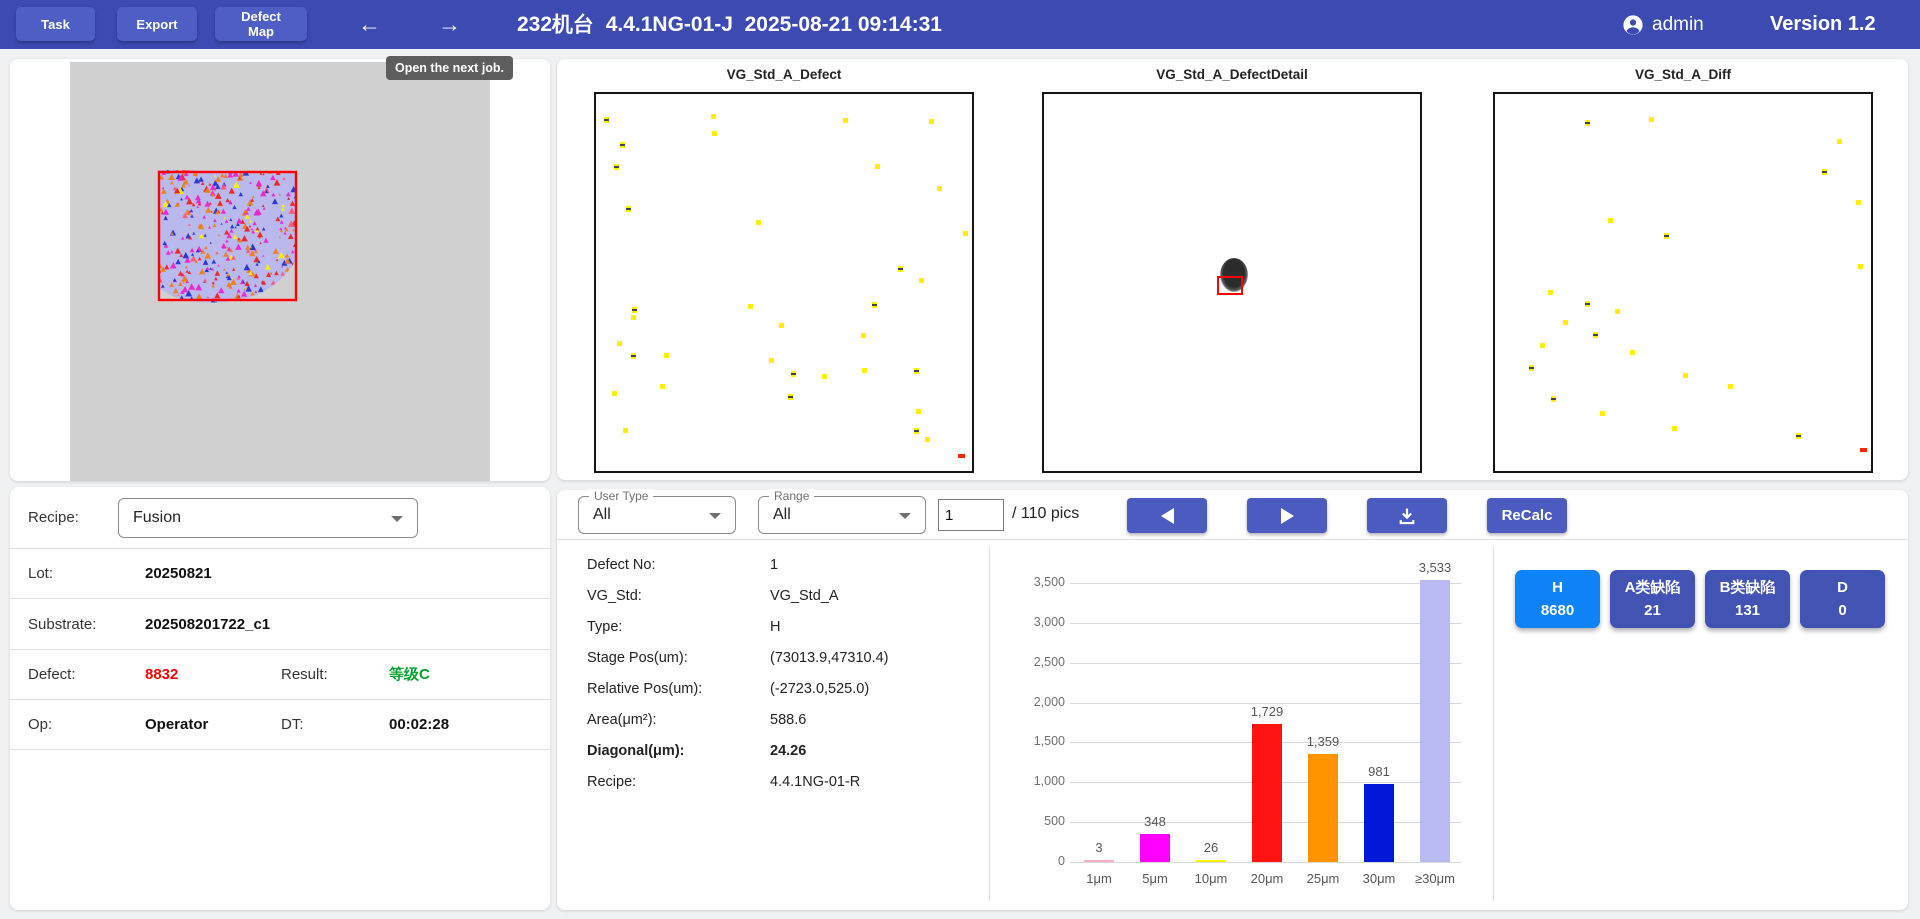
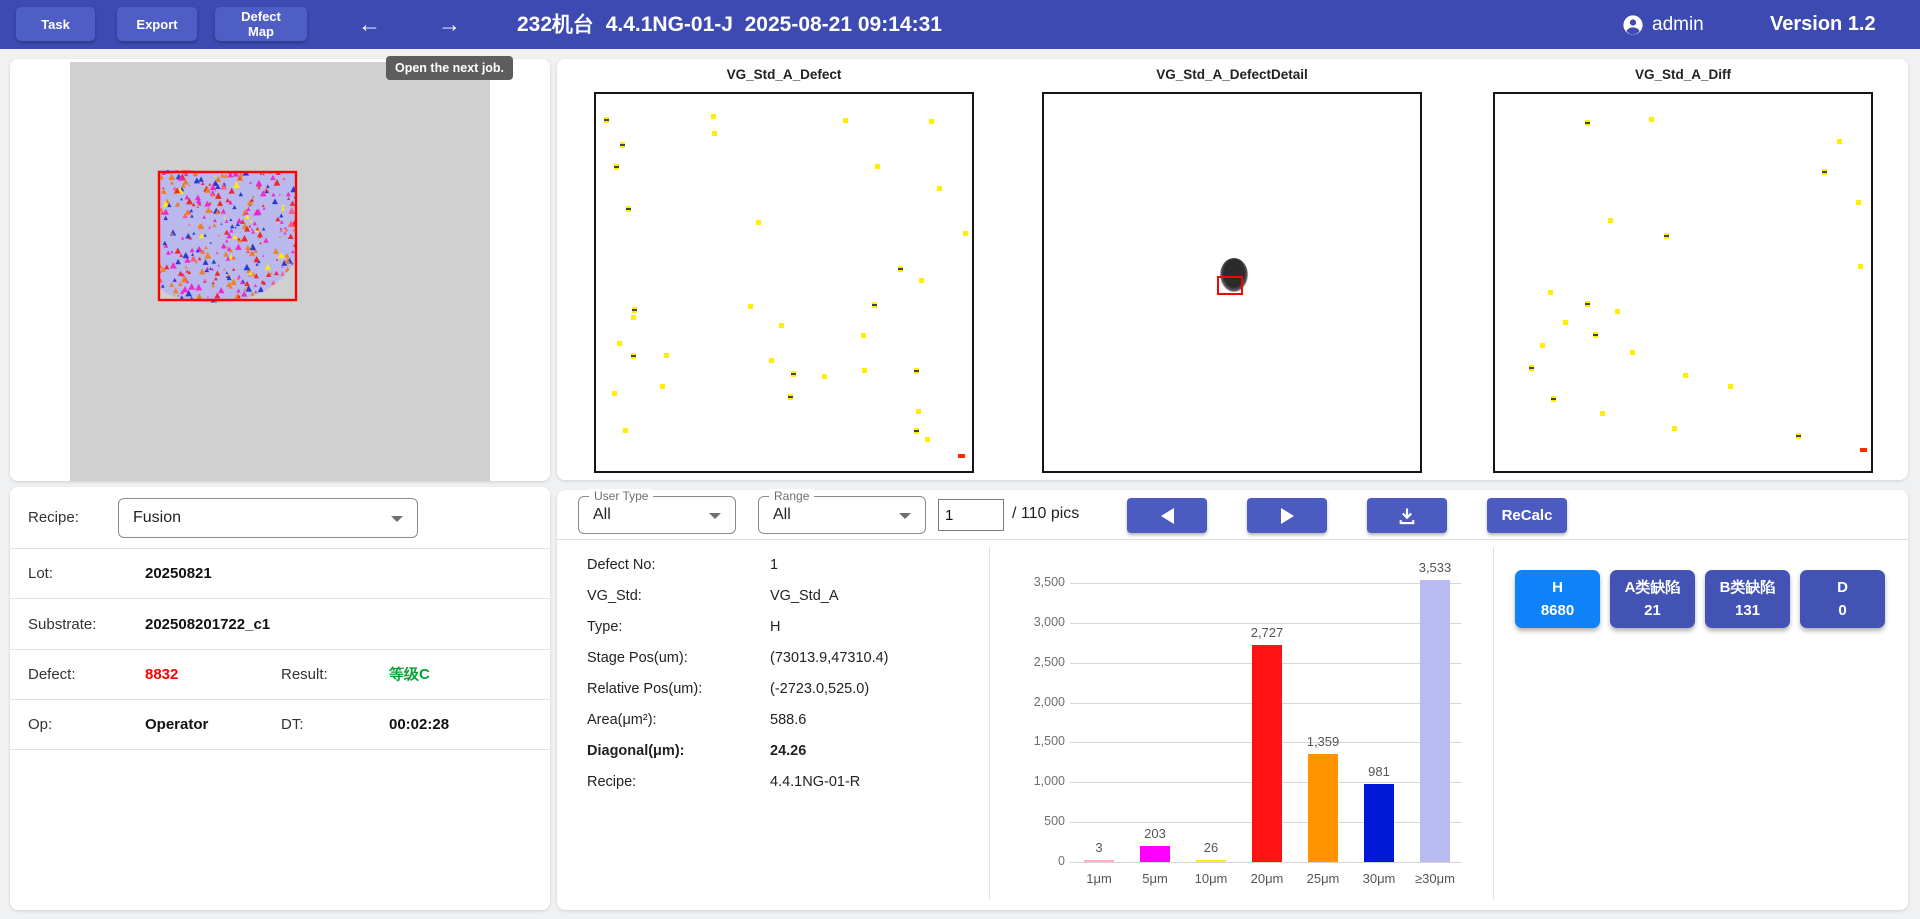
5μm: 348 -> 203
20μm: 1,729 -> 2,727
